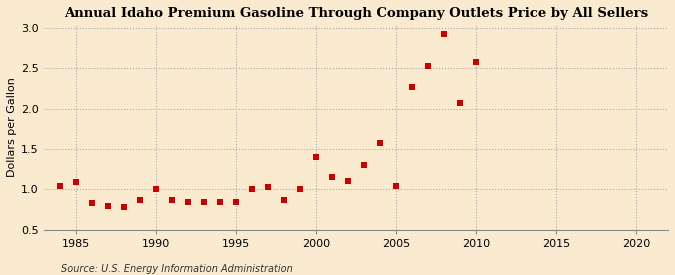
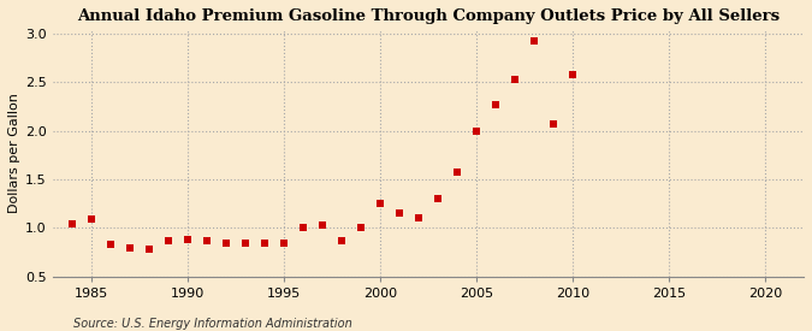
1990: 1.00 -> 0.88
2000: 1.40 -> 1.25
2005: 1.04 -> 2.00
